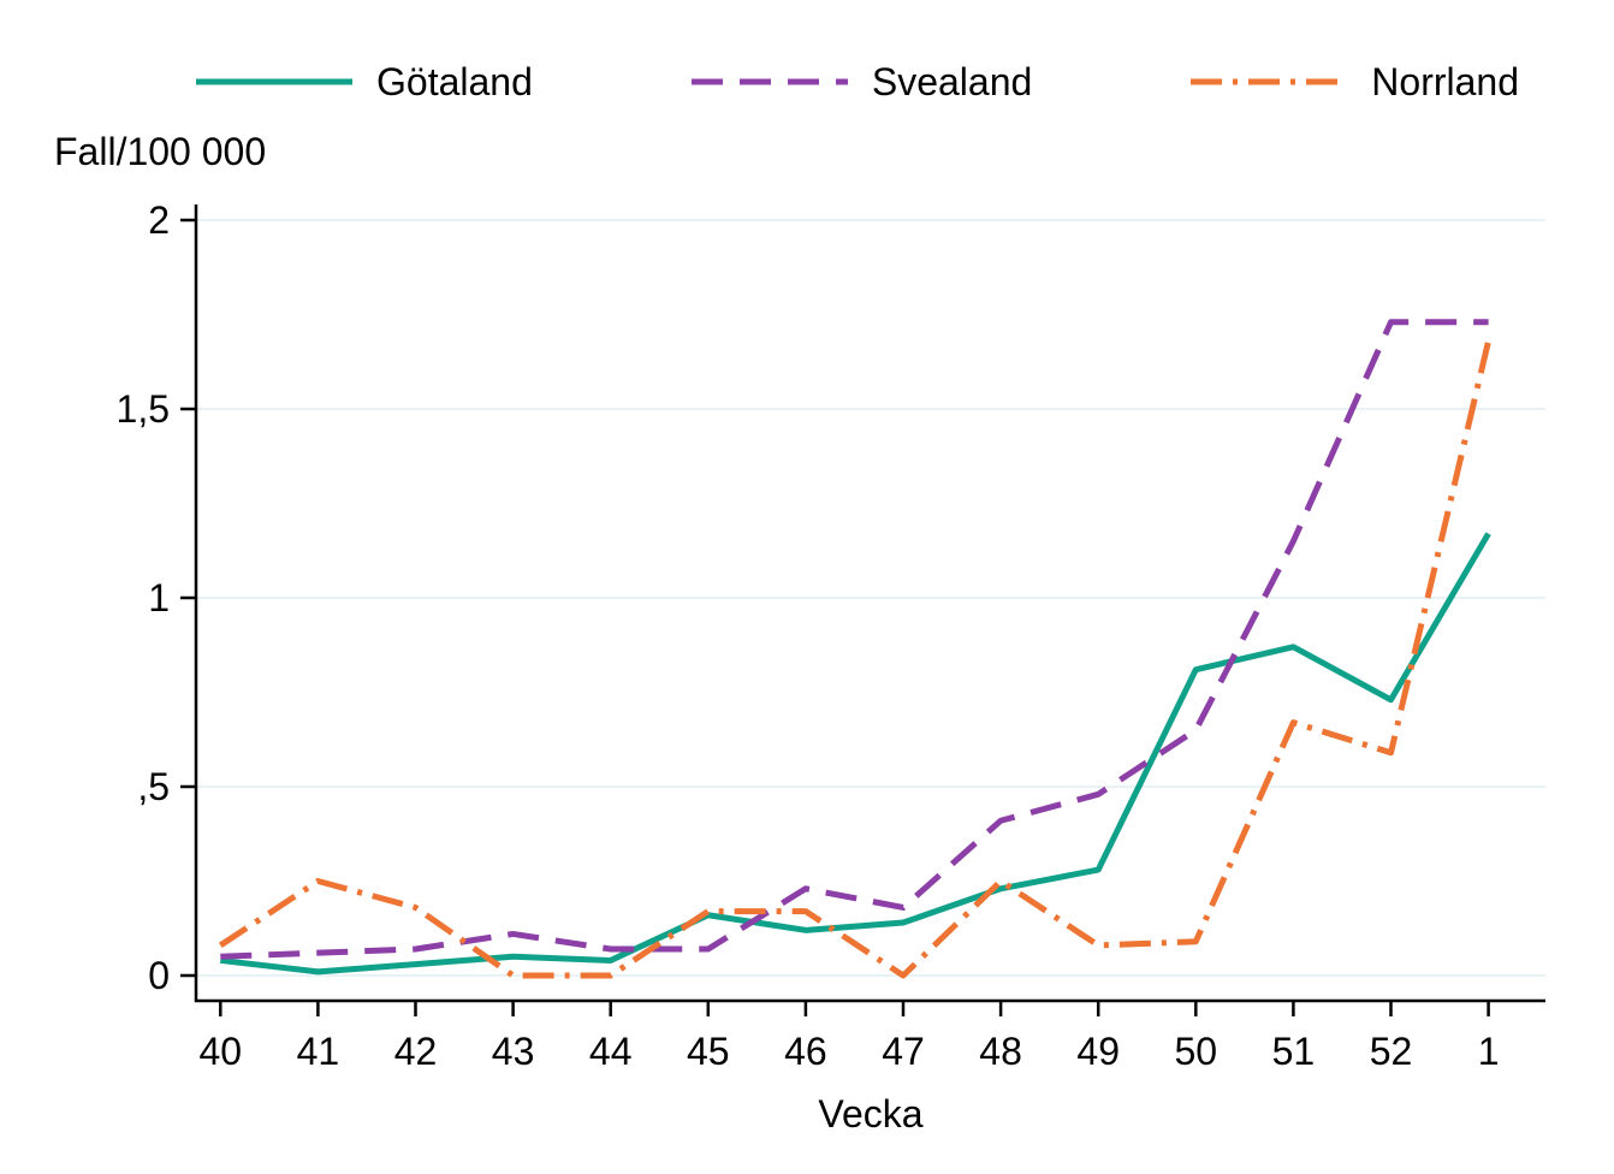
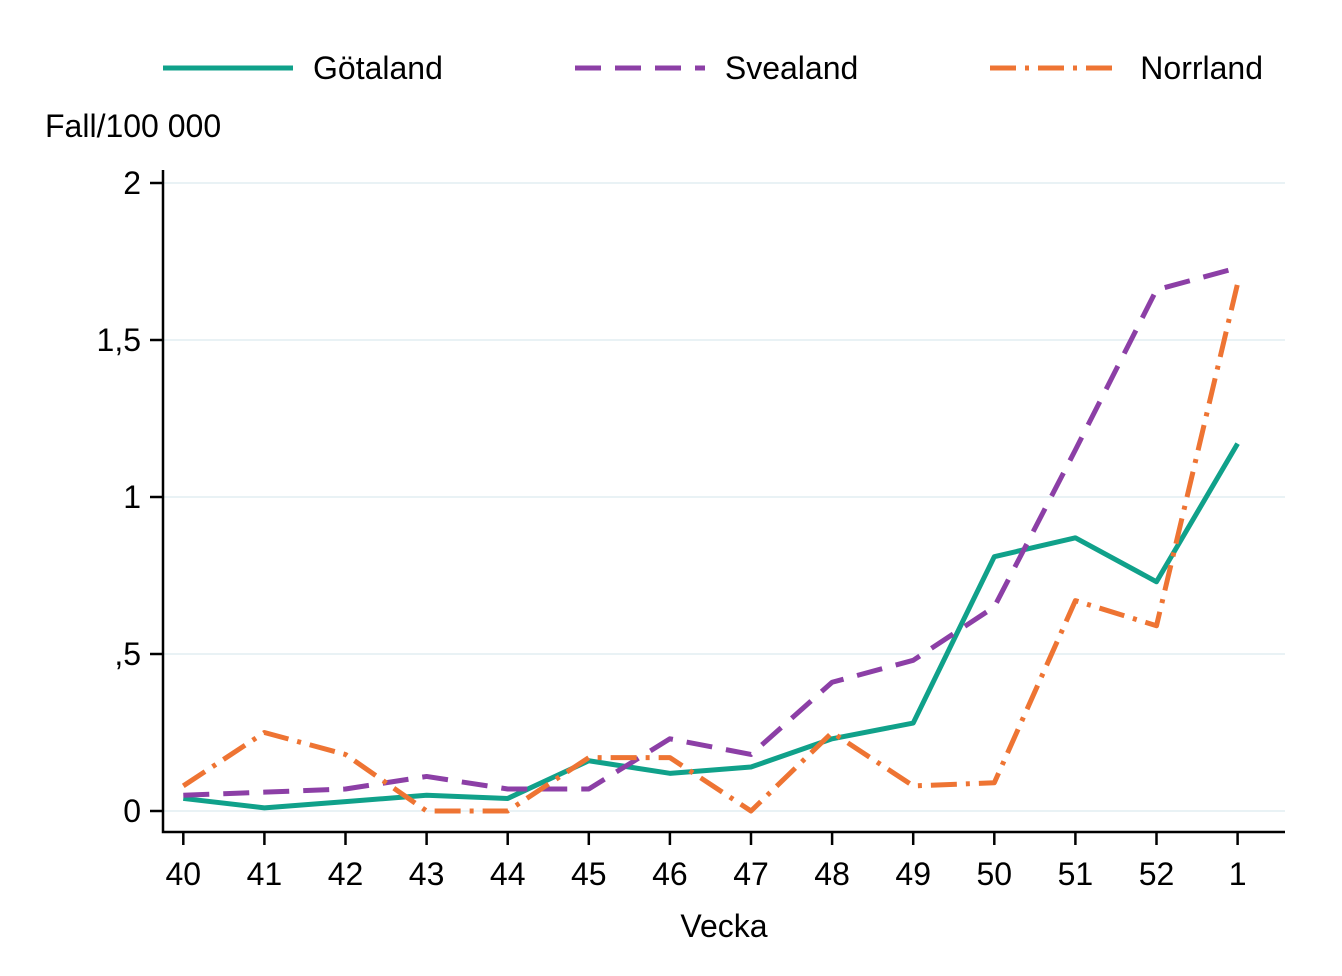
Svealand/52: 1.73 -> 1.66
